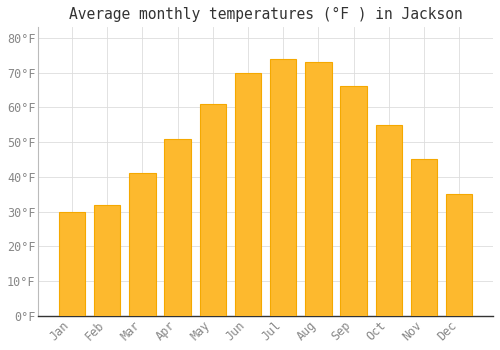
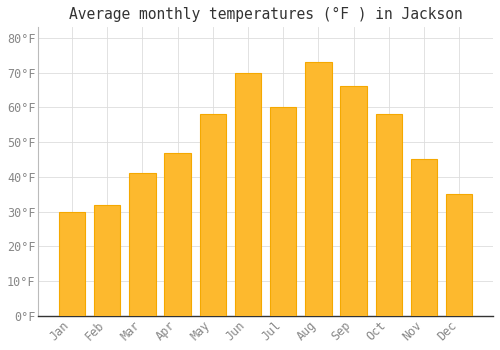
Apr: 51°F -> 47°F
May: 61°F -> 58°F
Jul: 74°F -> 60°F
Oct: 55°F -> 58°F
